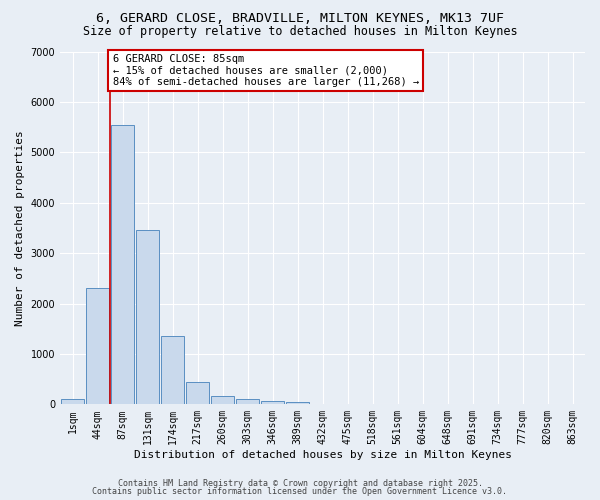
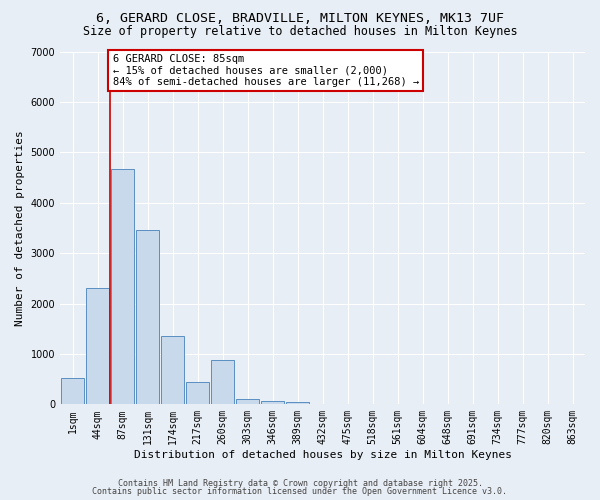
1sqm: 100 -> 520
87sqm: 5550 -> 4660
260sqm: 180 -> 880
